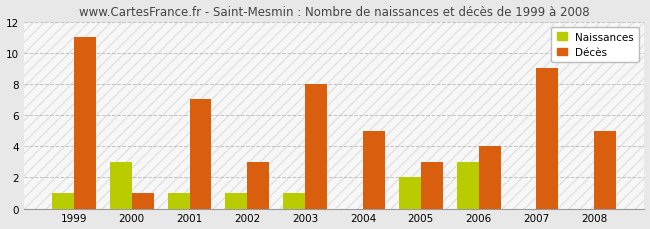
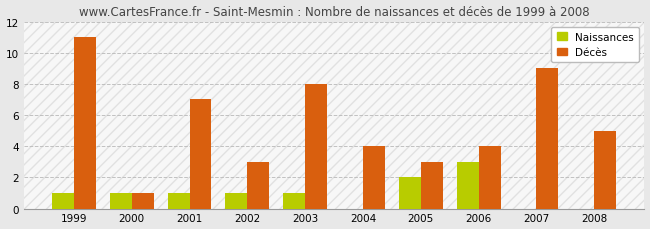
Naissances/2000: 3 -> 1
Décès/2004: 5 -> 4
